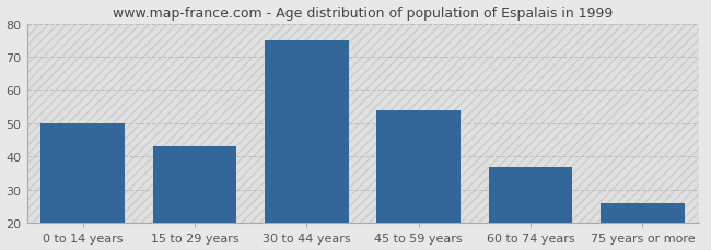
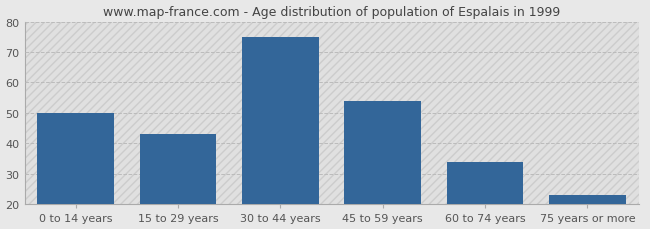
60 to 74 years: 37 -> 34
75 years or more: 26 -> 23
